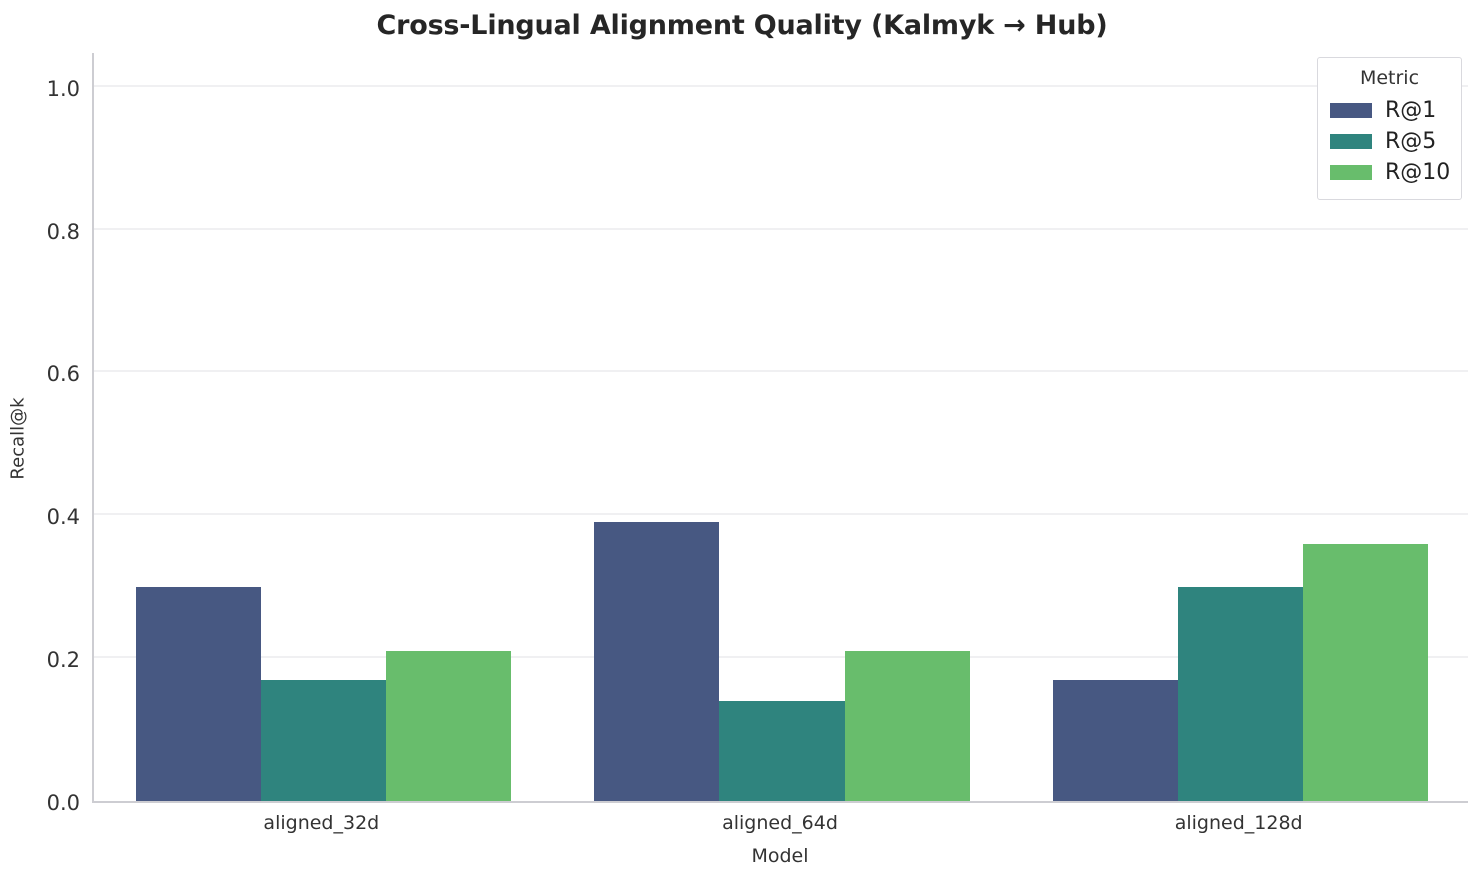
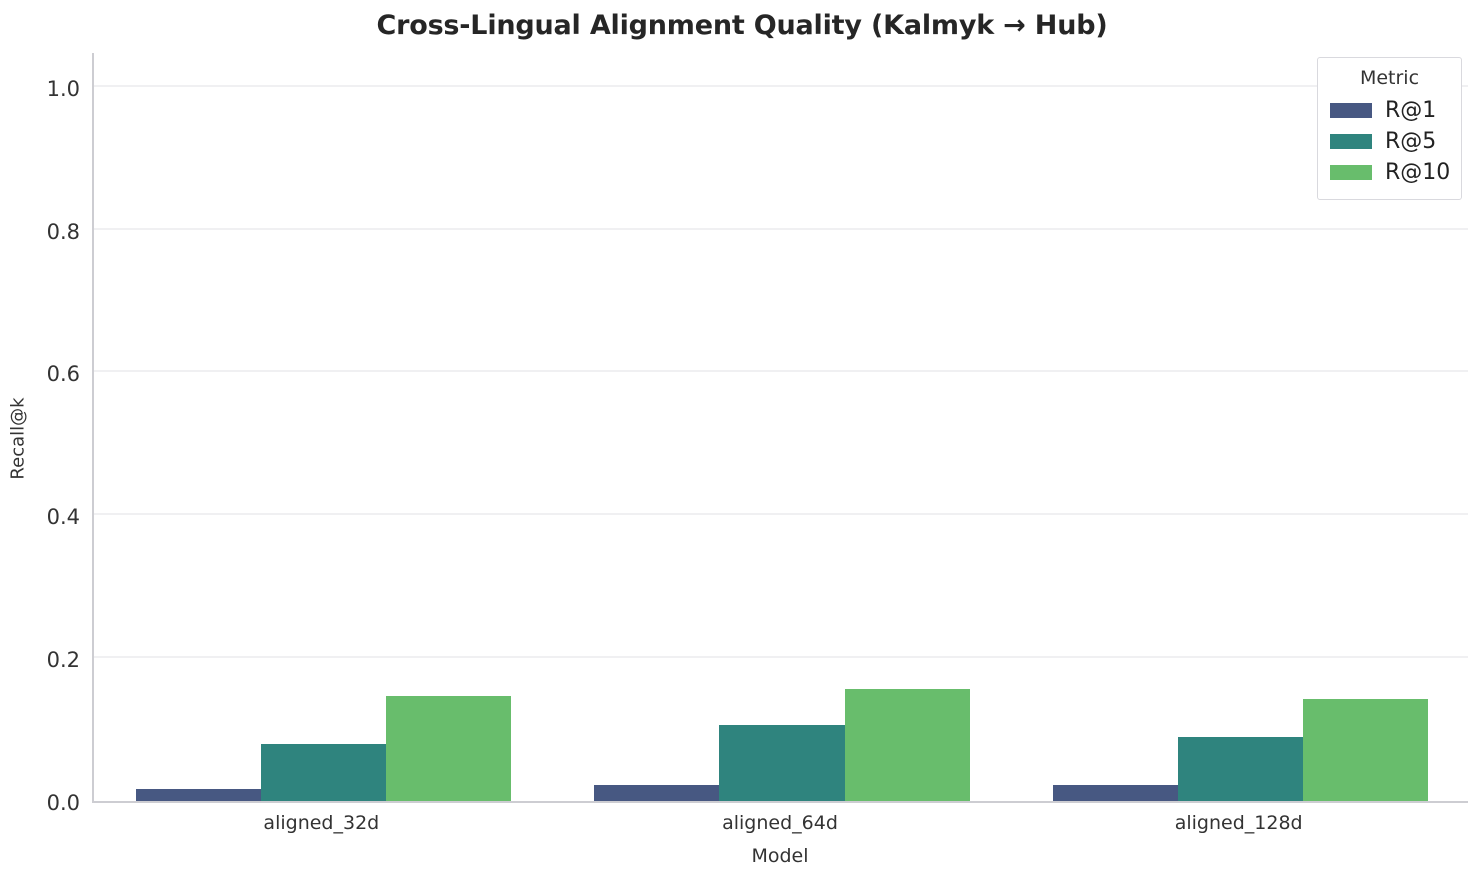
R@1/aligned_32d: 0.30 -> 0.02
R@5/aligned_32d: 0.17 -> 0.08
R@10/aligned_32d: 0.21 -> 0.15
R@1/aligned_64d: 0.39 -> 0.02
R@5/aligned_64d: 0.14 -> 0.11
R@10/aligned_64d: 0.21 -> 0.16
R@1/aligned_128d: 0.17 -> 0.02
R@5/aligned_128d: 0.30 -> 0.09
R@10/aligned_128d: 0.36 -> 0.14
